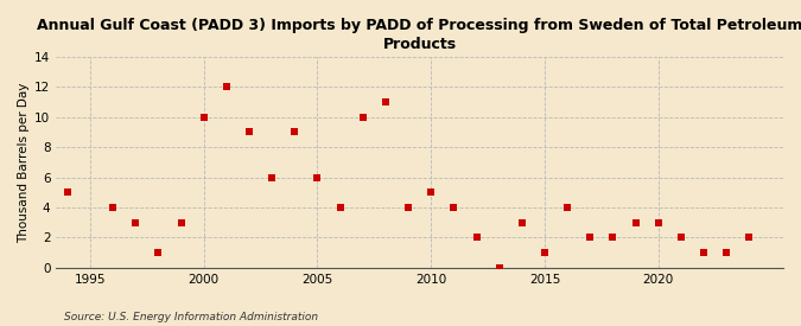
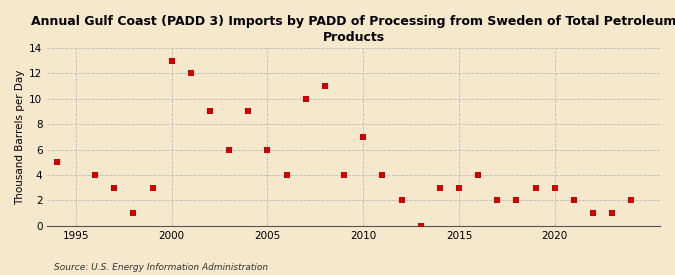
2000: 10 -> 13
2010: 5 -> 7
2015: 1 -> 3
